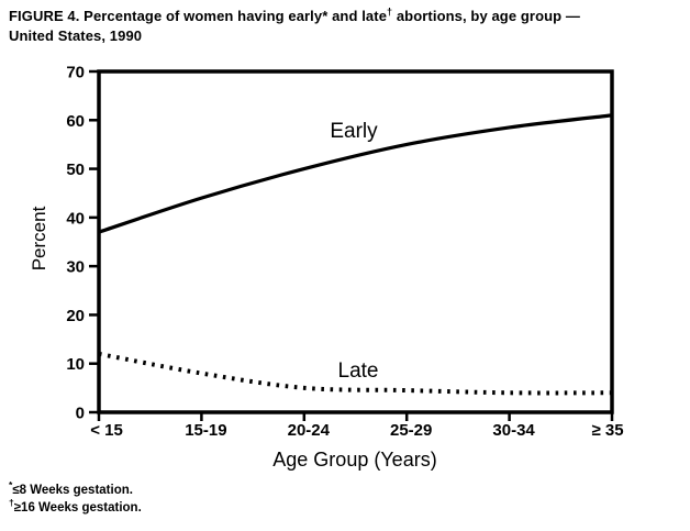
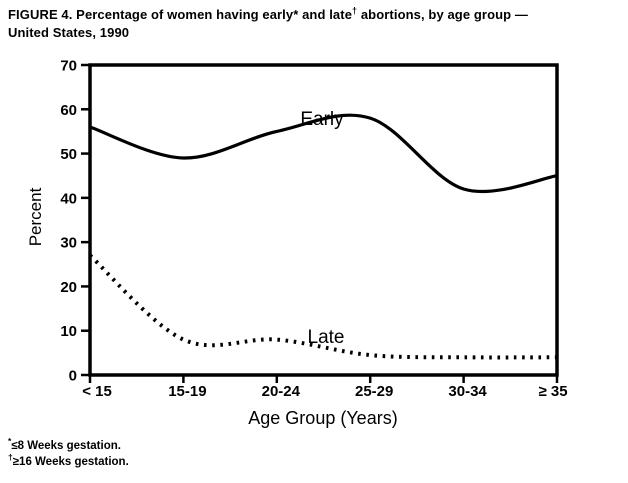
Early/< 15: 37 -> 56
Late/< 15: 12 -> 27
Early/15-19: 44 -> 49
Early/20-24: 50 -> 55
Late/20-24: 5 -> 8
Early/25-29: 55 -> 58
Early/30-34: 58 -> 42
Early/≥ 35: 61 -> 45
